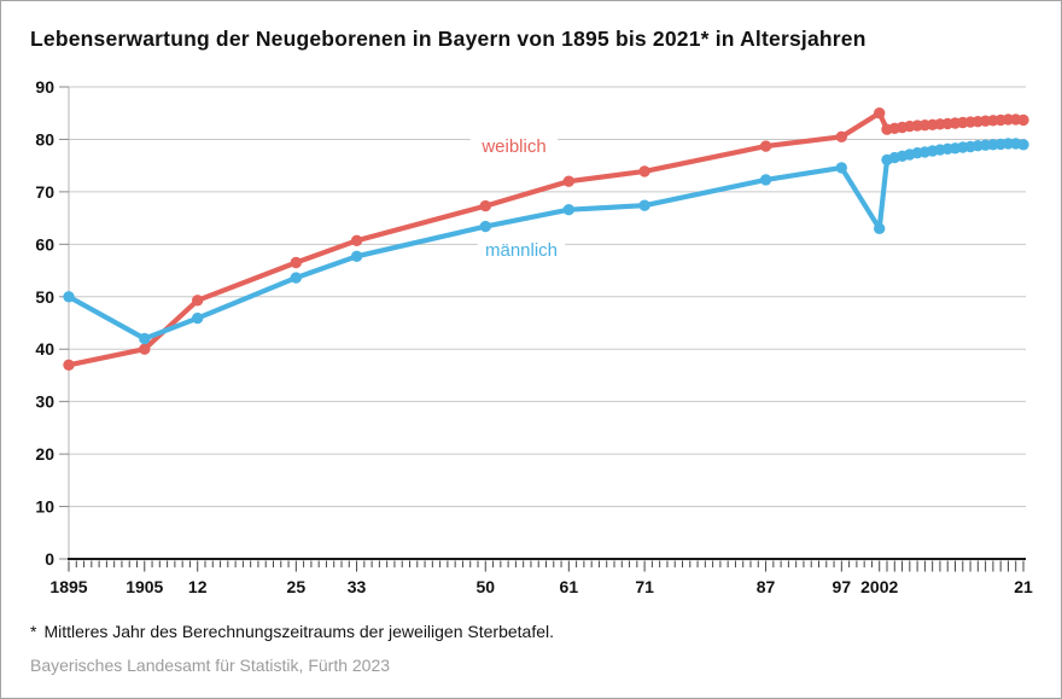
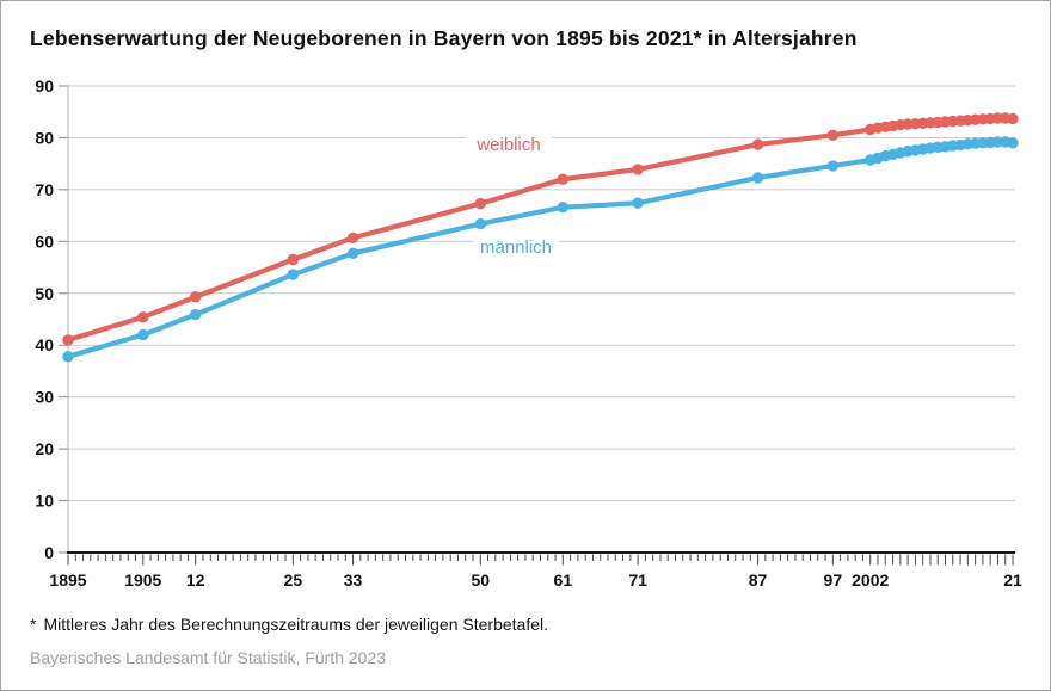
weiblich/1895: 37 -> 41
männlich/1895: 50 -> 38
weiblich/1905: 40 -> 45
weiblich/2002: 85 -> 82
männlich/2002: 63 -> 76
